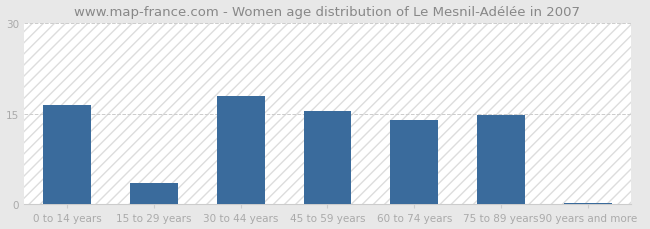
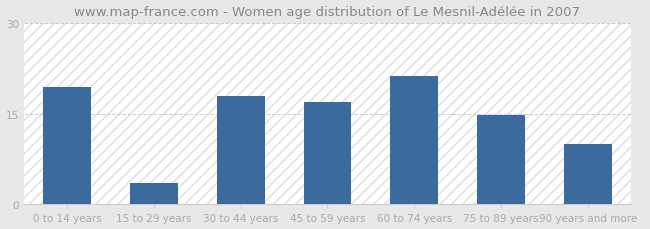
0 to 14 years: 16.5 -> 19.4
45 to 59 years: 15.5 -> 17.0
60 to 74 years: 14.0 -> 21.2
90 years and more: 0.3 -> 10.0
